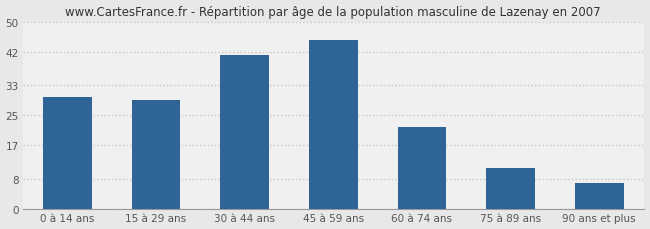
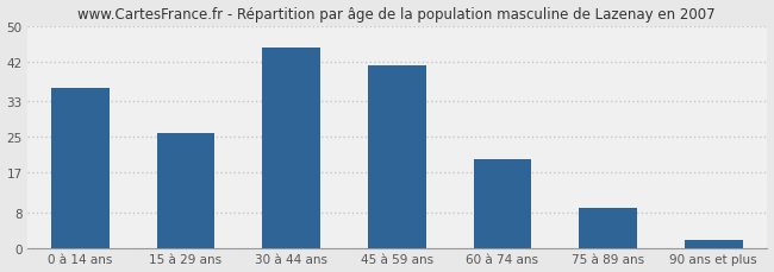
0 à 14 ans: 30 -> 36
15 à 29 ans: 29 -> 26
30 à 44 ans: 41 -> 45
45 à 59 ans: 45 -> 41
60 à 74 ans: 22 -> 20
75 à 89 ans: 11 -> 9
90 ans et plus: 7 -> 2
